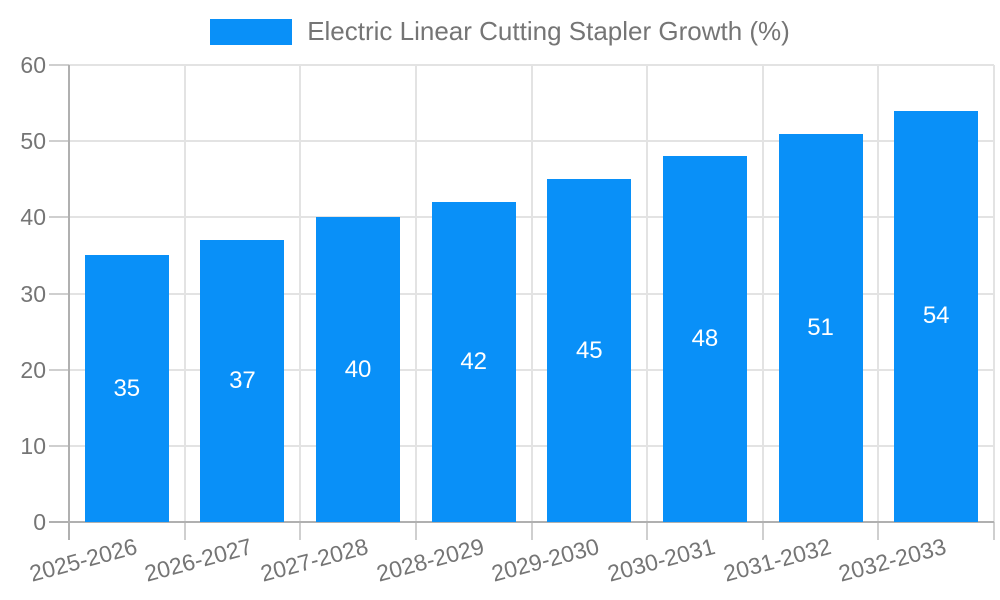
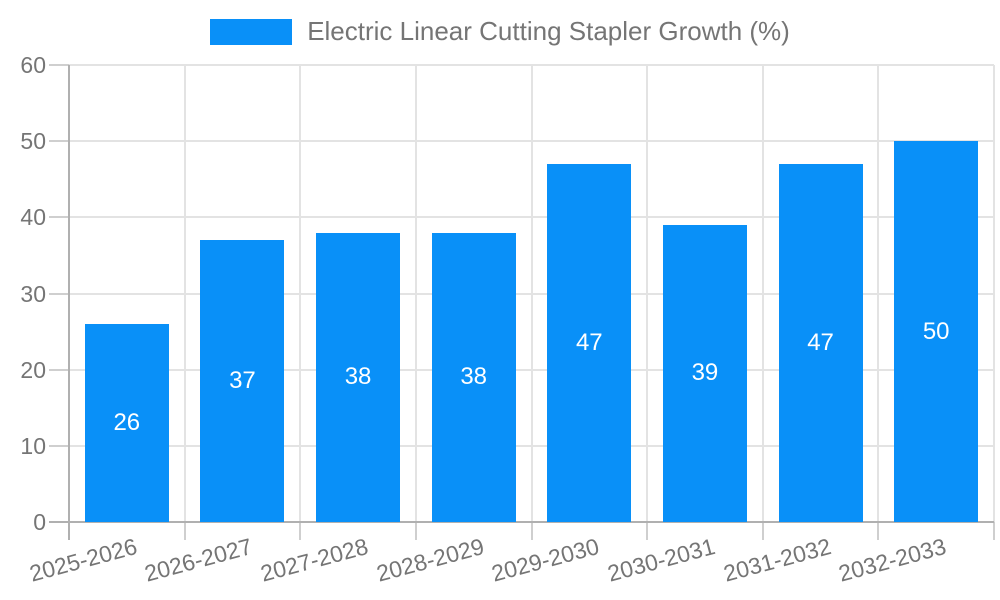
2025-2026: 35 -> 26
2027-2028: 40 -> 38
2028-2029: 42 -> 38
2029-2030: 45 -> 47
2030-2031: 48 -> 39
2031-2032: 51 -> 47
2032-2033: 54 -> 50
